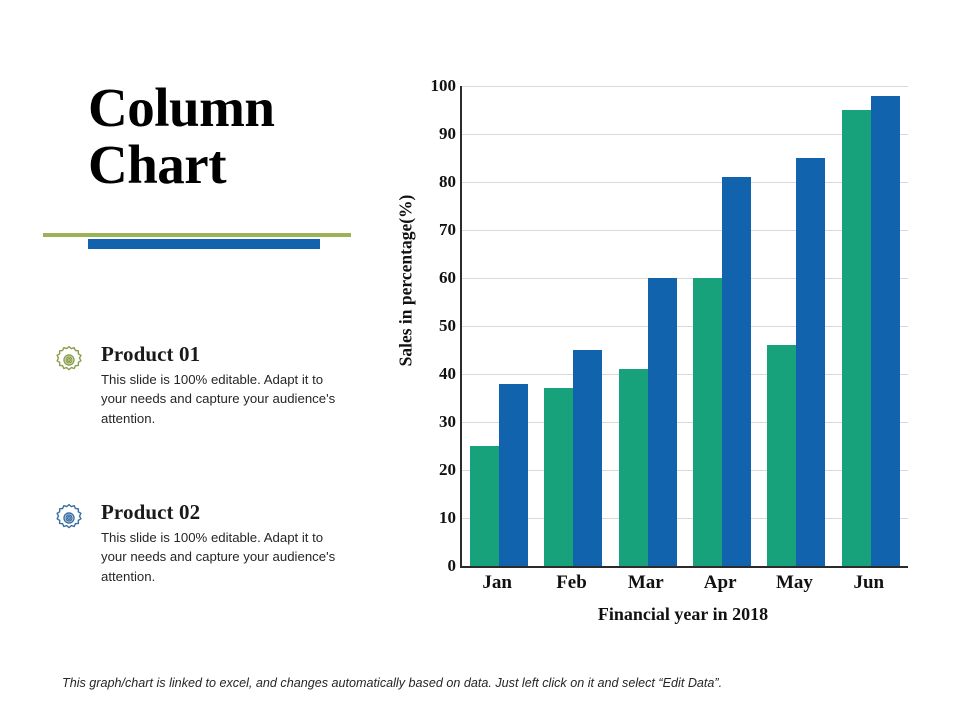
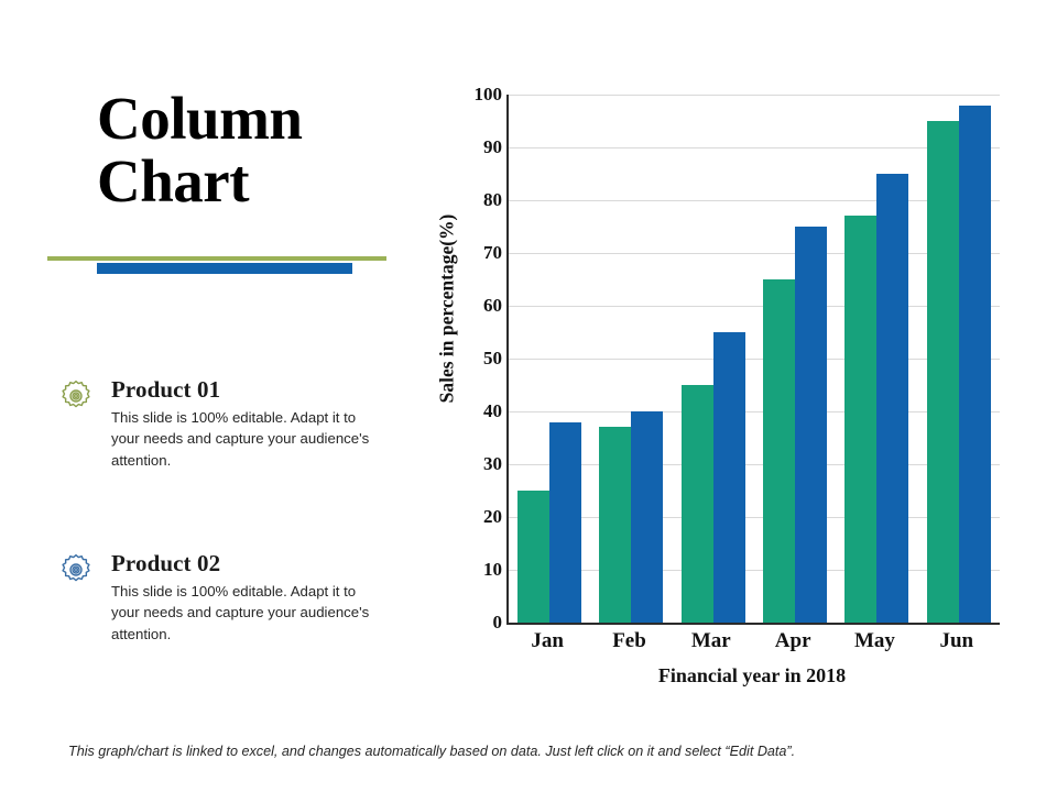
Product 02/Feb: 45 -> 40
Product 01/Mar: 41 -> 45
Product 02/Mar: 60 -> 55
Product 01/Apr: 60 -> 65
Product 02/Apr: 81 -> 75
Product 01/May: 46 -> 77
